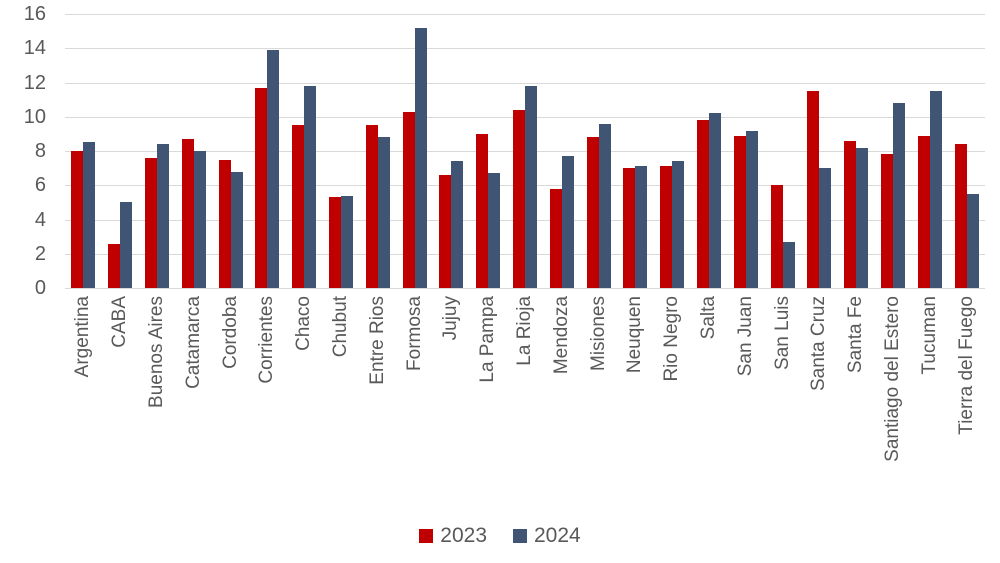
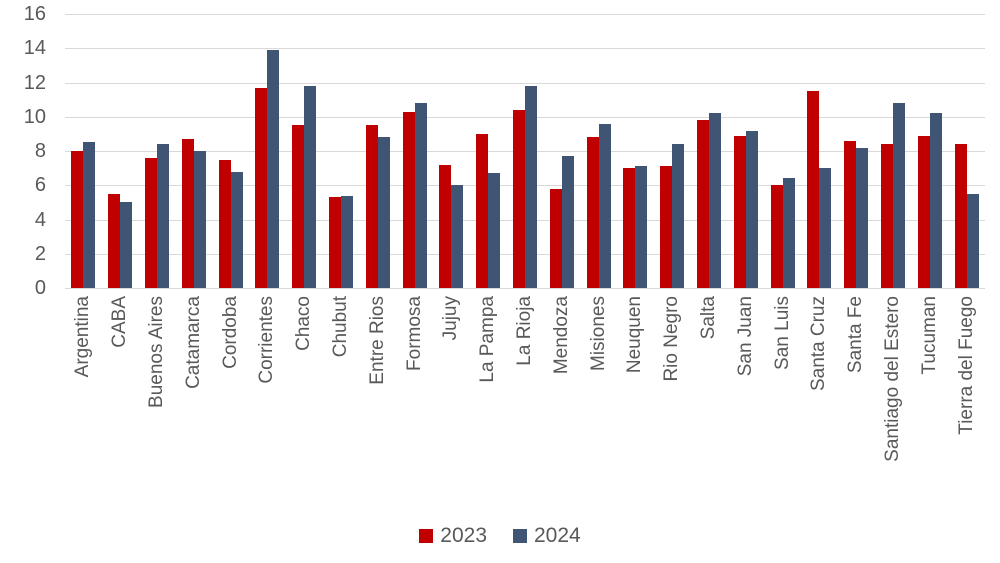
2023/CABA: 2.6 -> 5.5
2024/Formosa: 15.2 -> 10.8
2023/Jujuy: 6.6 -> 7.2
2024/Jujuy: 7.4 -> 6.0
2024/Rio Negro: 7.4 -> 8.4
2024/San Luis: 2.7 -> 6.4
2023/Santiago del Estero: 7.8 -> 8.4
2024/Tucuman: 11.5 -> 10.2
